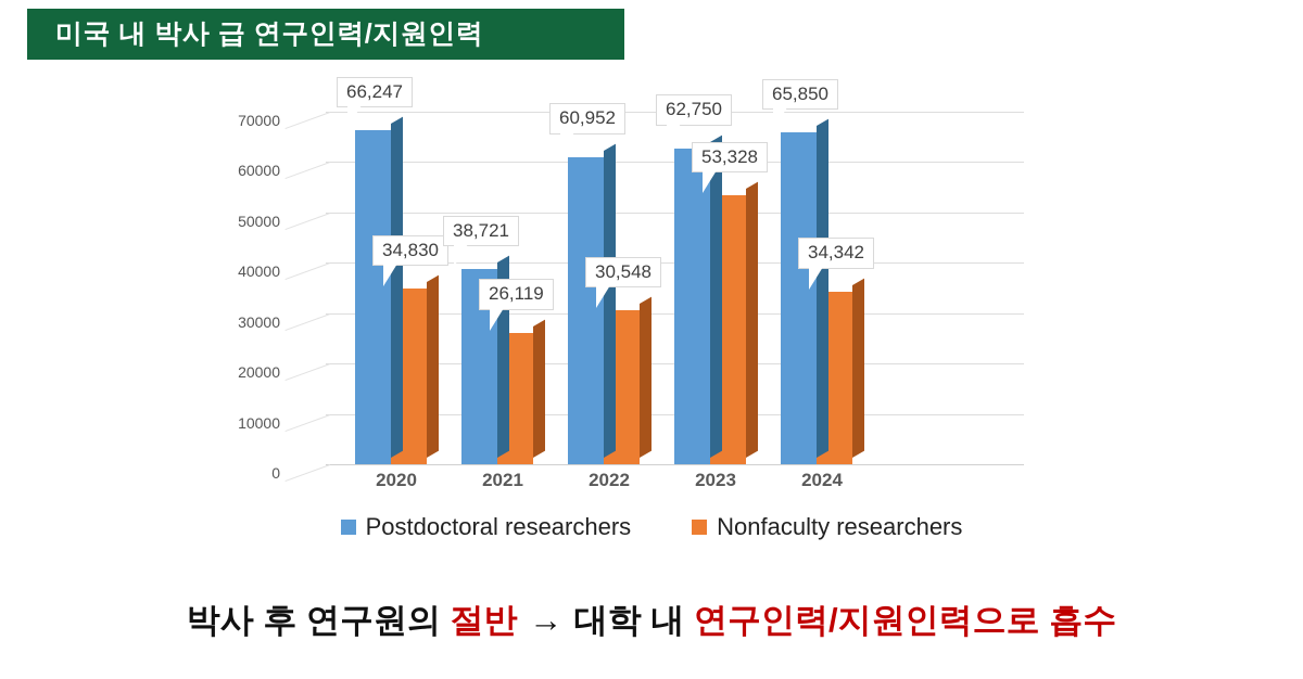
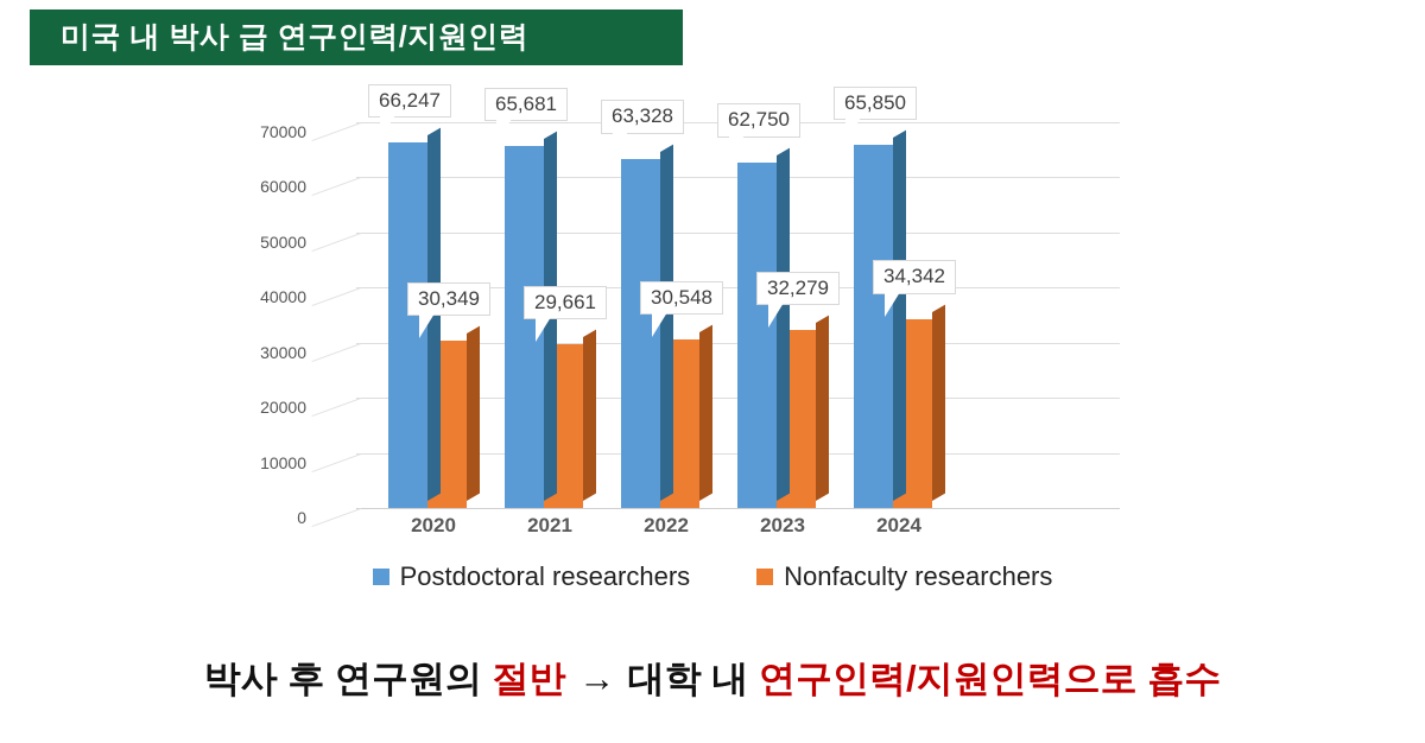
Nonfaculty researchers/2020: 34,830 -> 30,349
Postdoctoral researchers/2021: 38,721 -> 65,681
Nonfaculty researchers/2021: 26,119 -> 29,661
Postdoctoral researchers/2022: 60,952 -> 63,328
Nonfaculty researchers/2023: 53,328 -> 32,279
